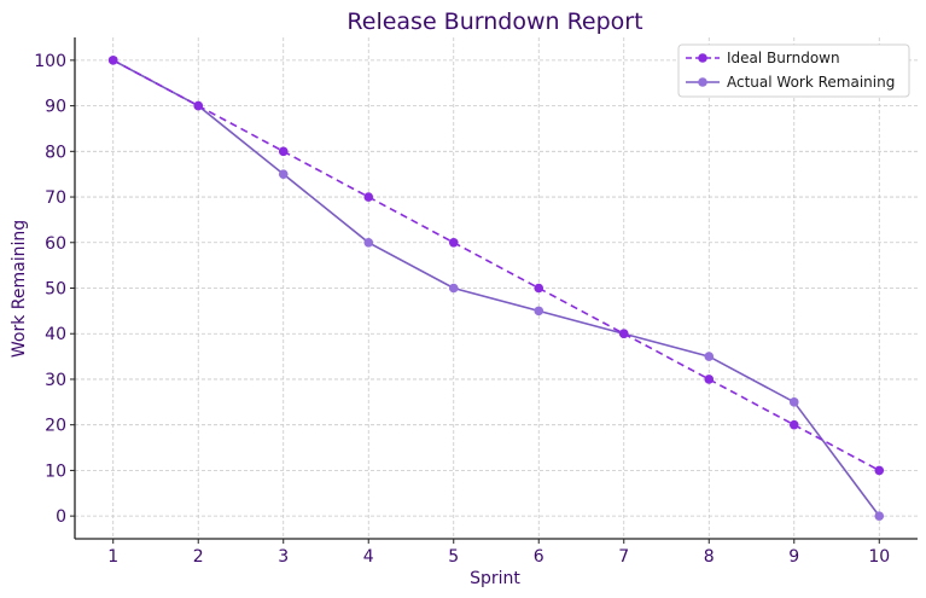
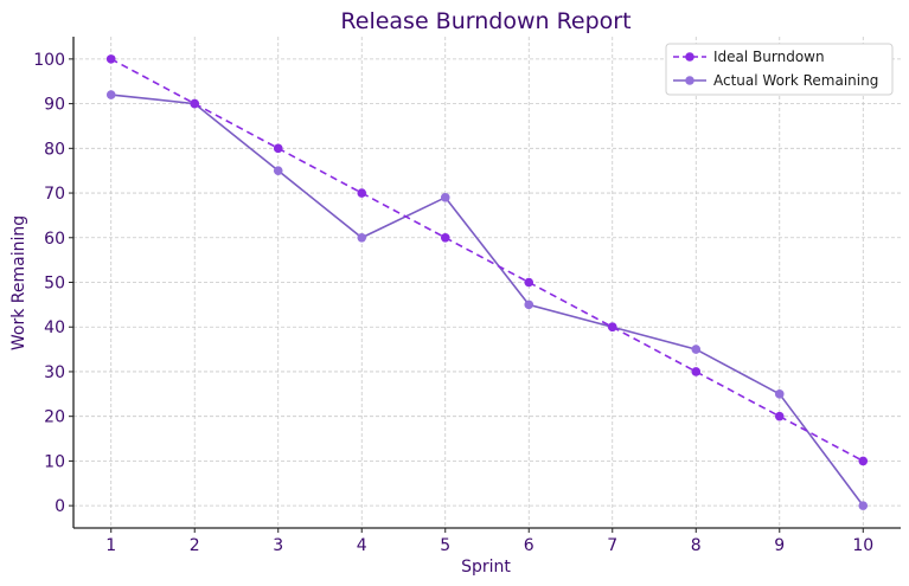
Actual Work Remaining/1: 100 -> 92
Actual Work Remaining/5: 50 -> 69
